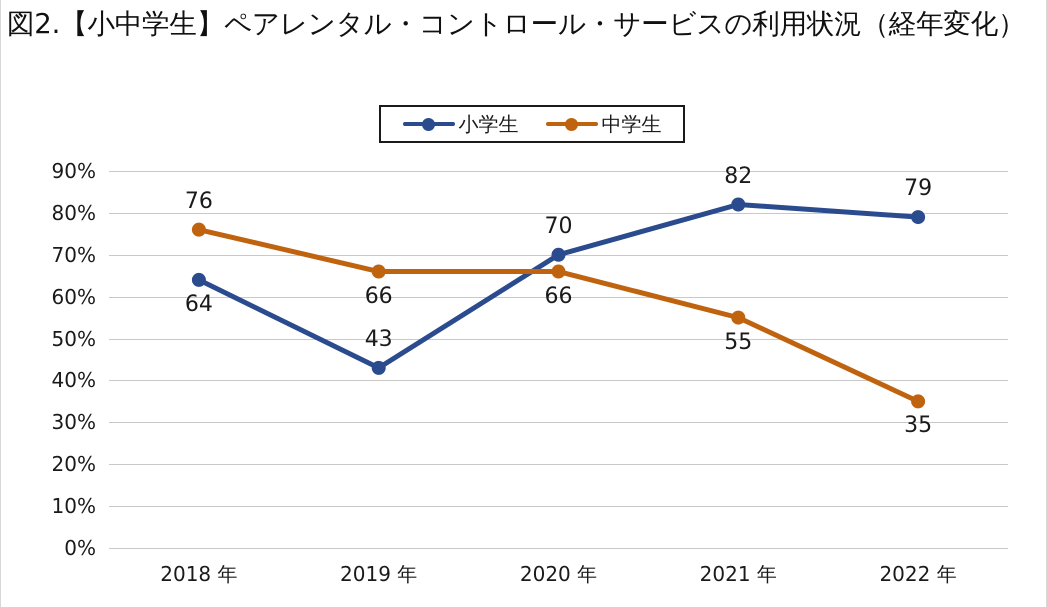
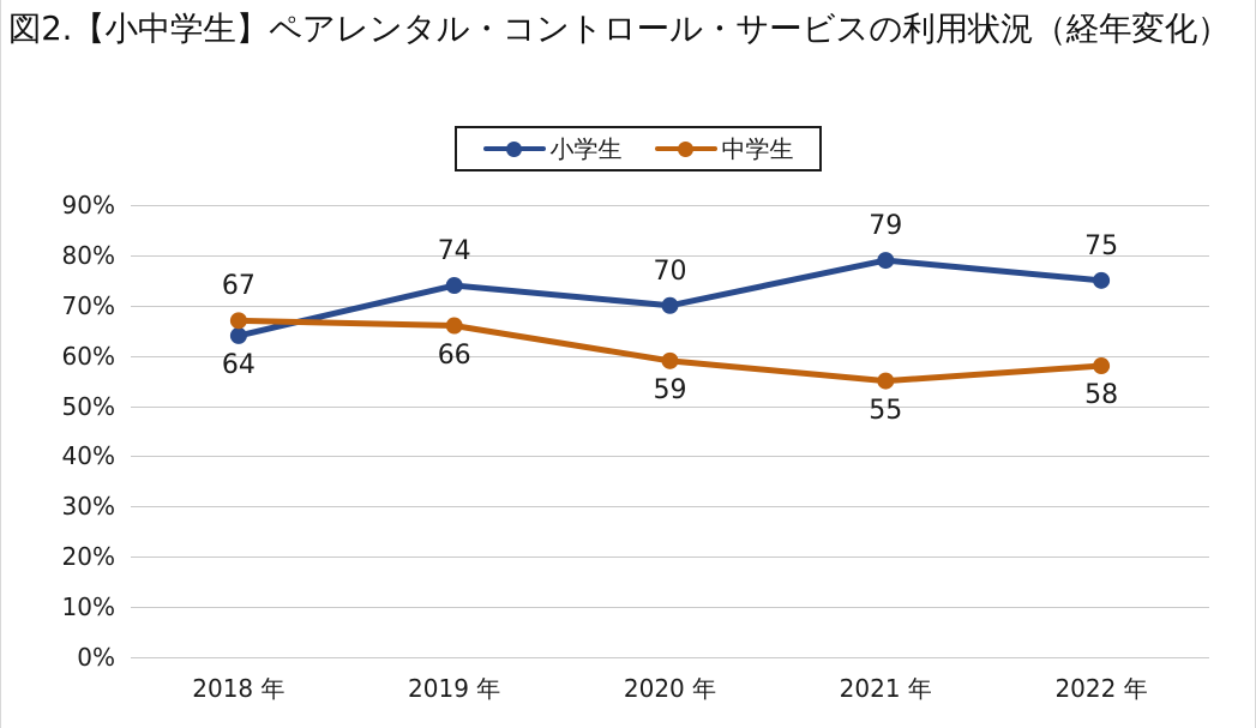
中学生/2018 年: 76 -> 67
小学生/2019 年: 43 -> 74
中学生/2020 年: 66 -> 59
小学生/2021 年: 82 -> 79
小学生/2022 年: 79 -> 75
中学生/2022 年: 35 -> 58
